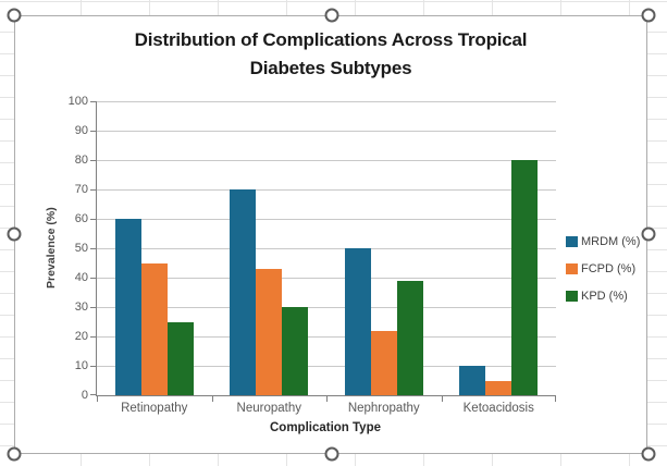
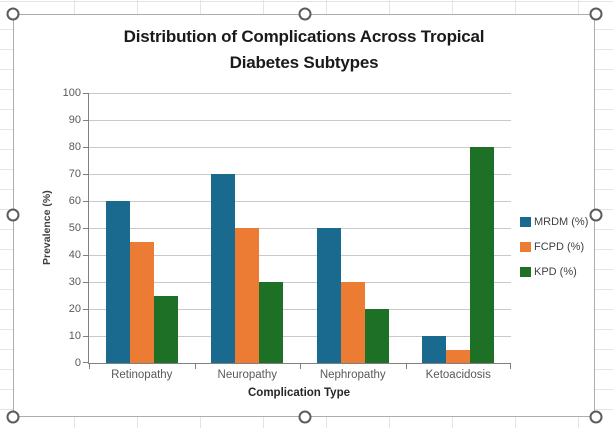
FCPD (%)/Neuropathy: 43 -> 50
FCPD (%)/Nephropathy: 22 -> 30
KPD (%)/Nephropathy: 39 -> 20
